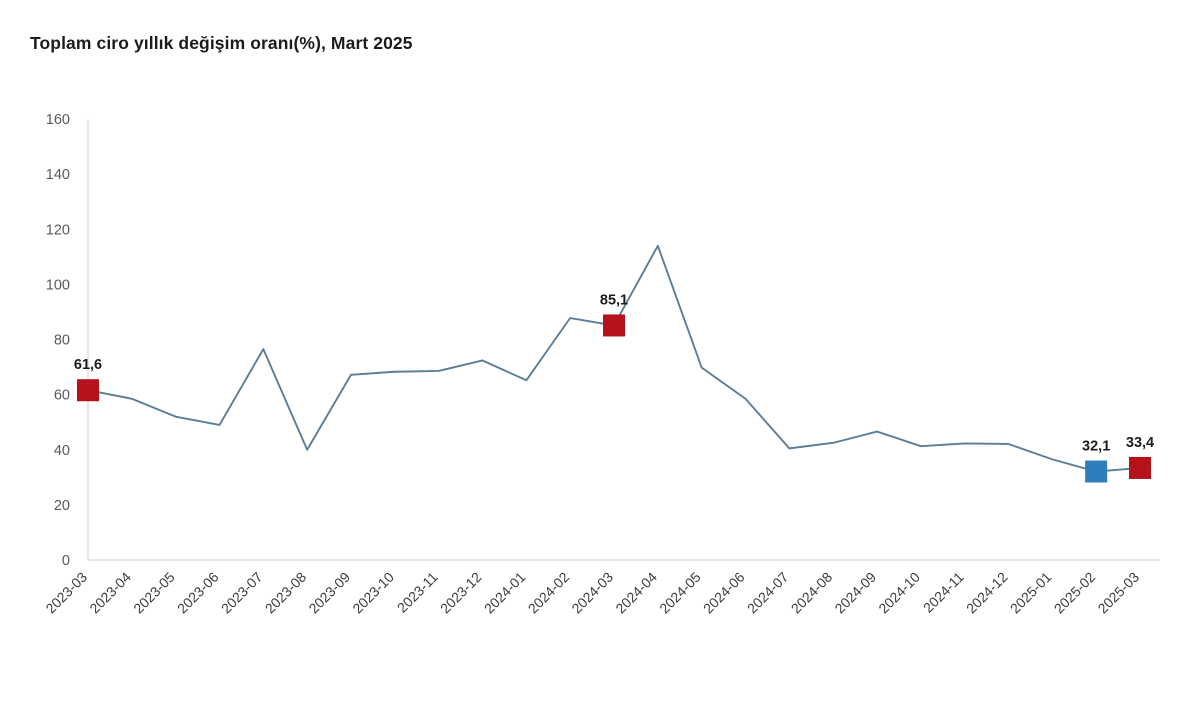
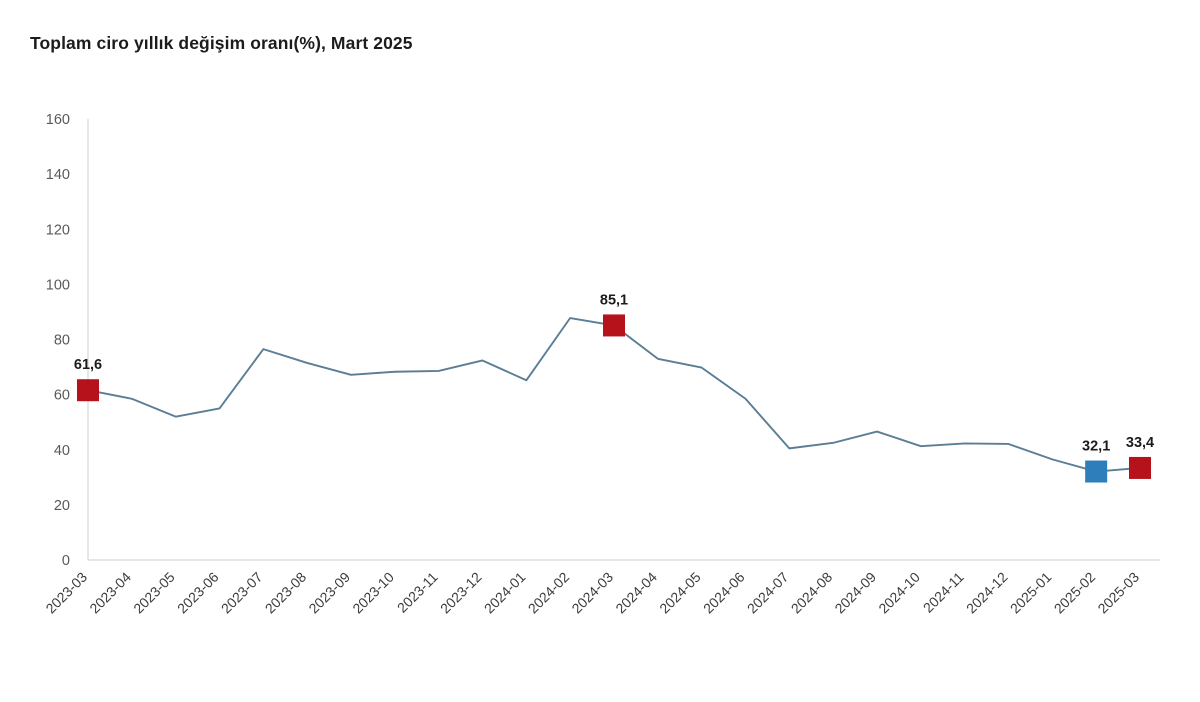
2023-06: 49 -> 55
2023-08: 40 -> 72
2024-04: 114 -> 73
